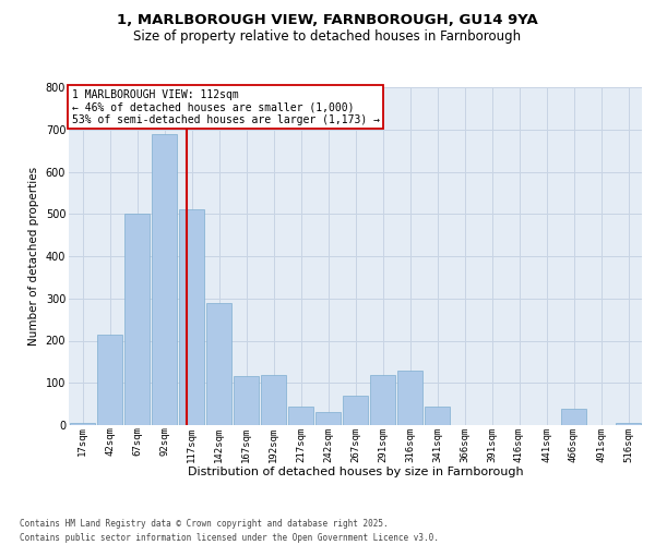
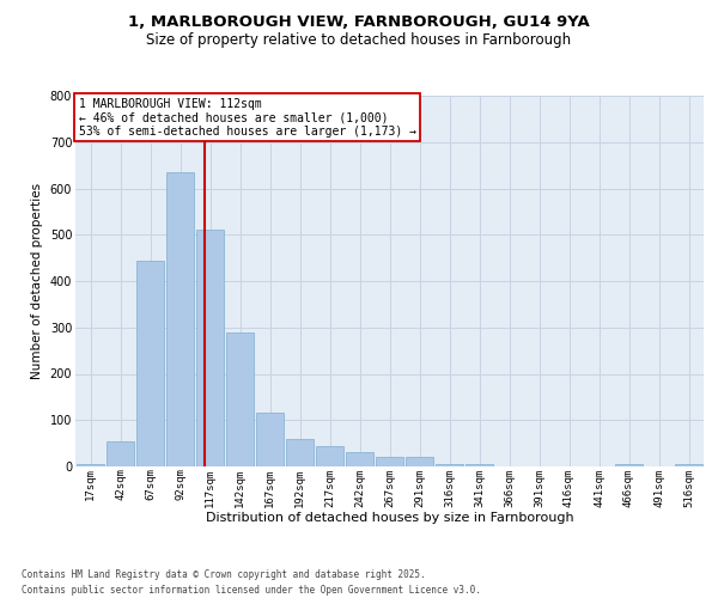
42sqm: 215 -> 55
67sqm: 500 -> 445
92sqm: 690 -> 635
192sqm: 120 -> 60
267sqm: 70 -> 20
291sqm: 120 -> 20
316sqm: 130 -> 5
341sqm: 45 -> 5
466sqm: 40 -> 5
